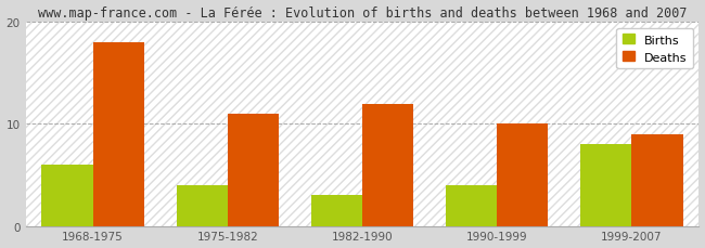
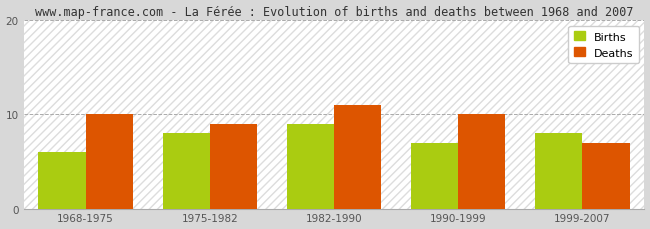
Deaths/1968-1975: 18 -> 10
Births/1975-1982: 4 -> 8
Deaths/1975-1982: 11 -> 9
Births/1982-1990: 3 -> 9
Deaths/1982-1990: 12 -> 11
Births/1990-1999: 4 -> 7
Deaths/1999-2007: 9 -> 7
